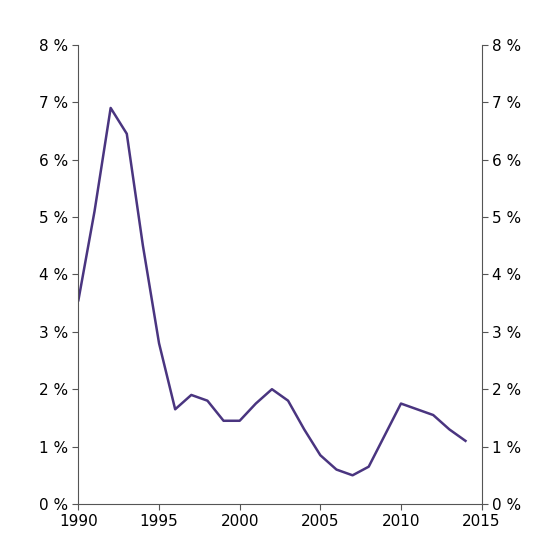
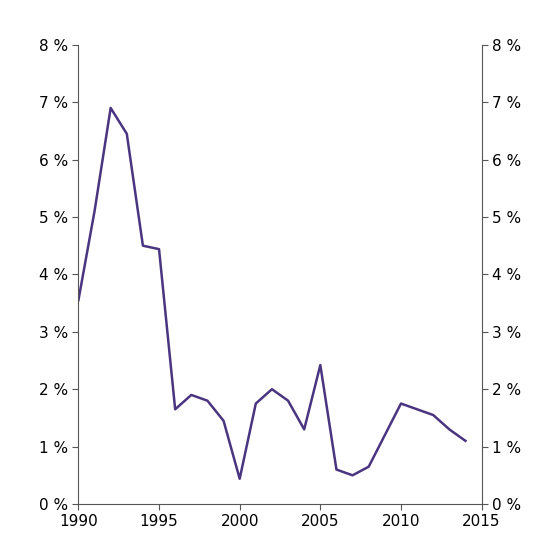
1995: 2.80 % -> 4.44 %
2000: 1.45 % -> 0.44 %
2005: 0.85 % -> 2.42 %
